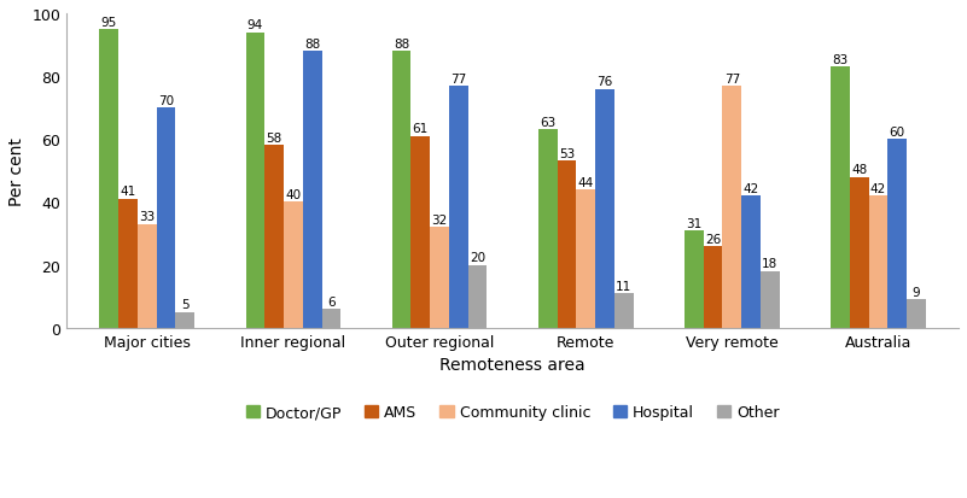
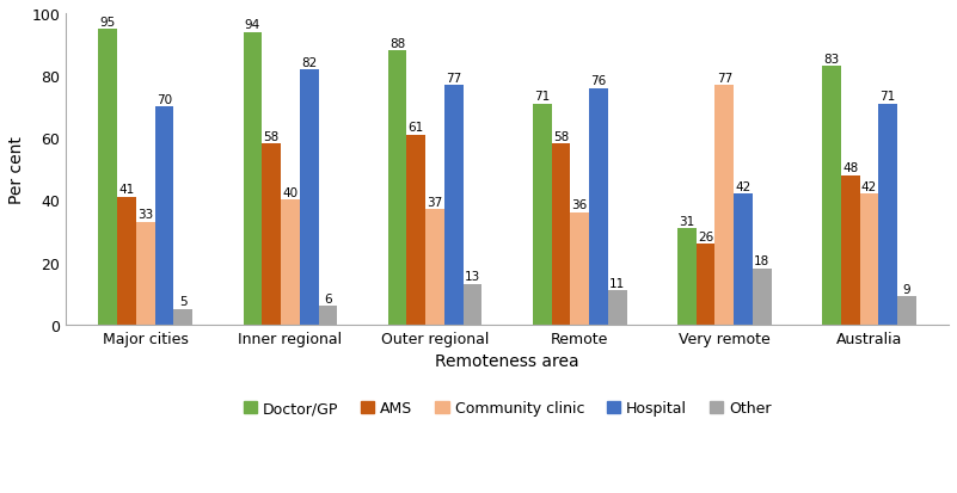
Hospital/Inner regional: 88 -> 82
Community clinic/Outer regional: 32 -> 37
Other/Outer regional: 20 -> 13
Doctor/GP/Remote: 63 -> 71
AMS/Remote: 53 -> 58
Community clinic/Remote: 44 -> 36
Hospital/Australia: 60 -> 71
